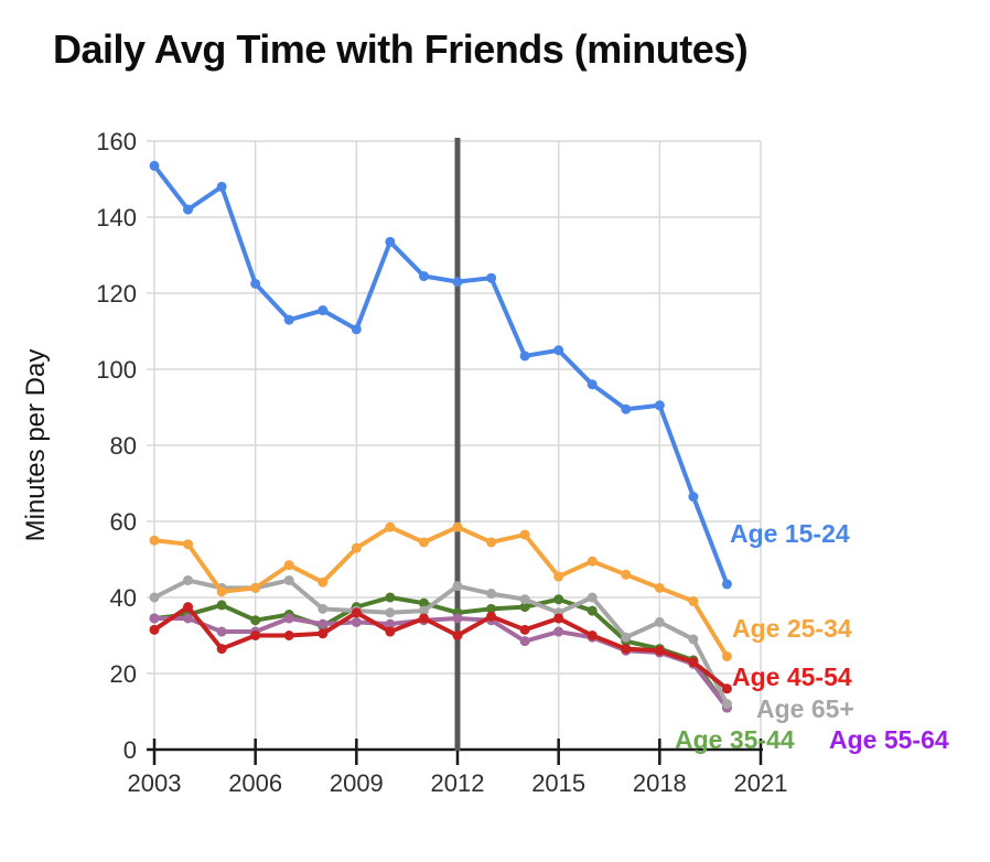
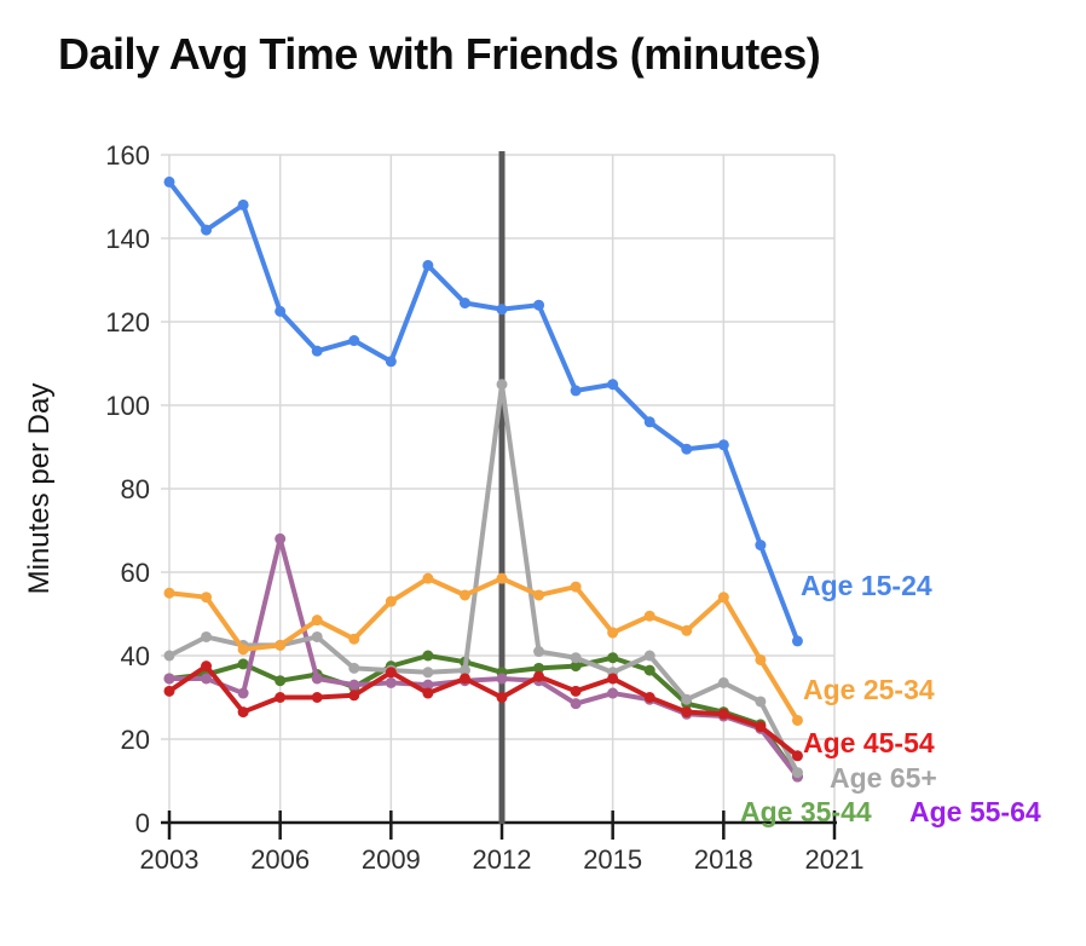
Age 55-64/2006: 31 -> 68
Age 65+/2012: 43 -> 105
Age 25-34/2018: 42 -> 54
